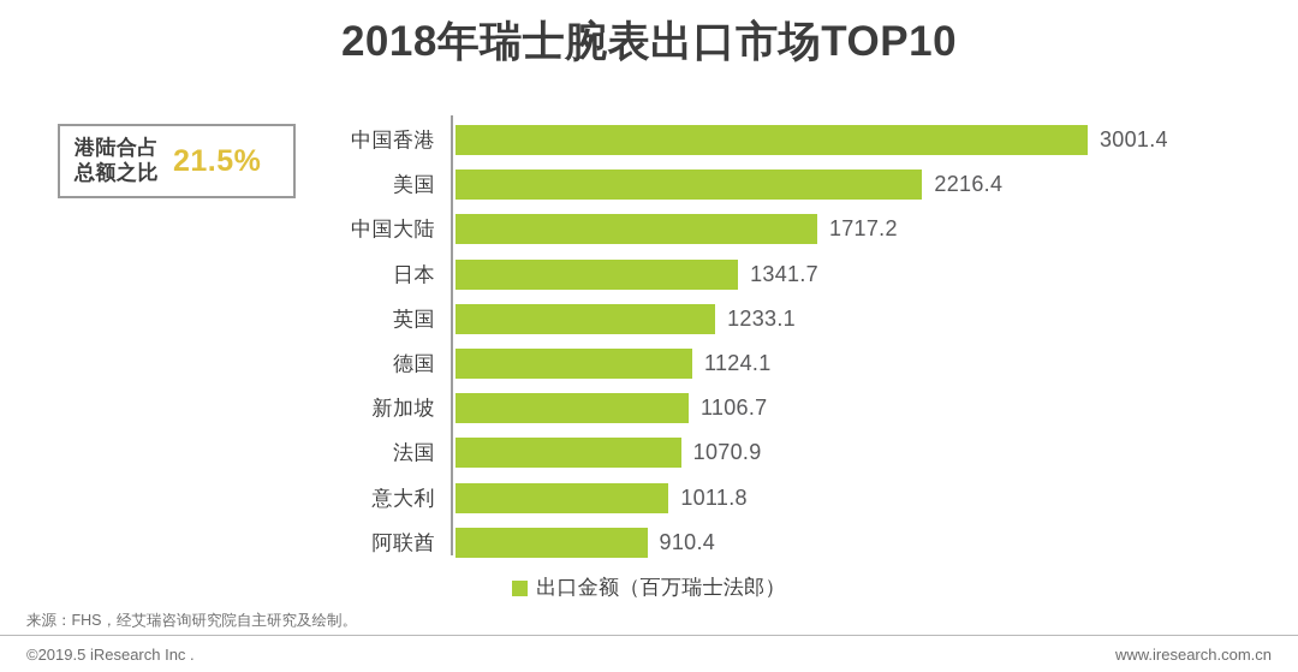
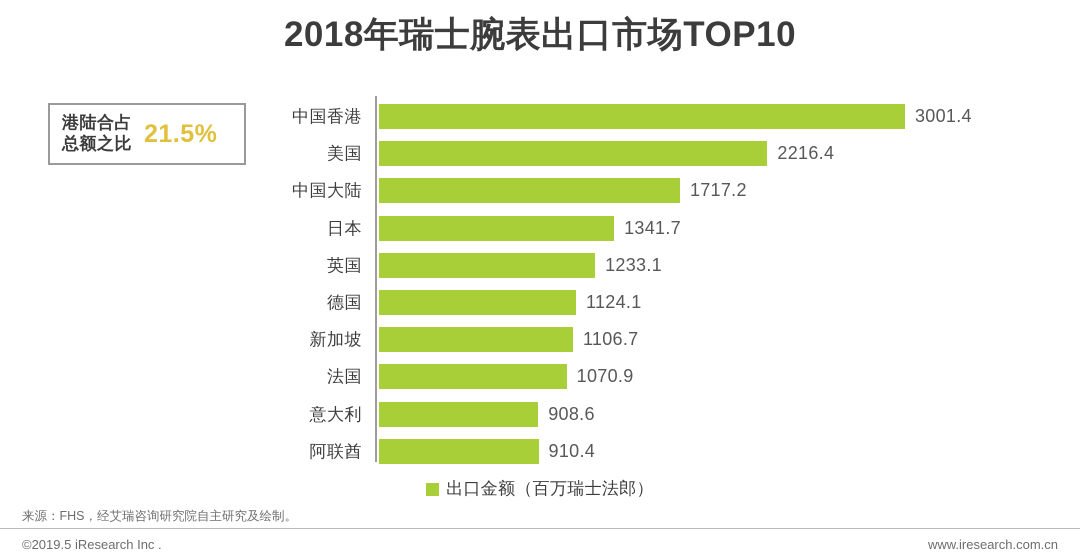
意大利: 1011.8 -> 908.6
